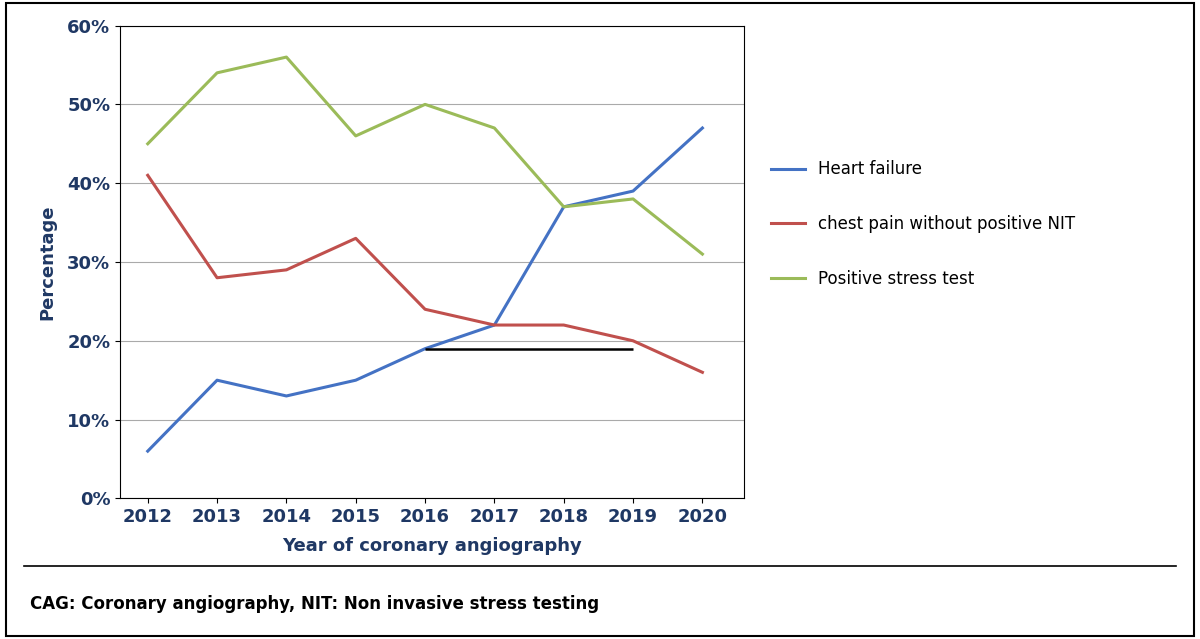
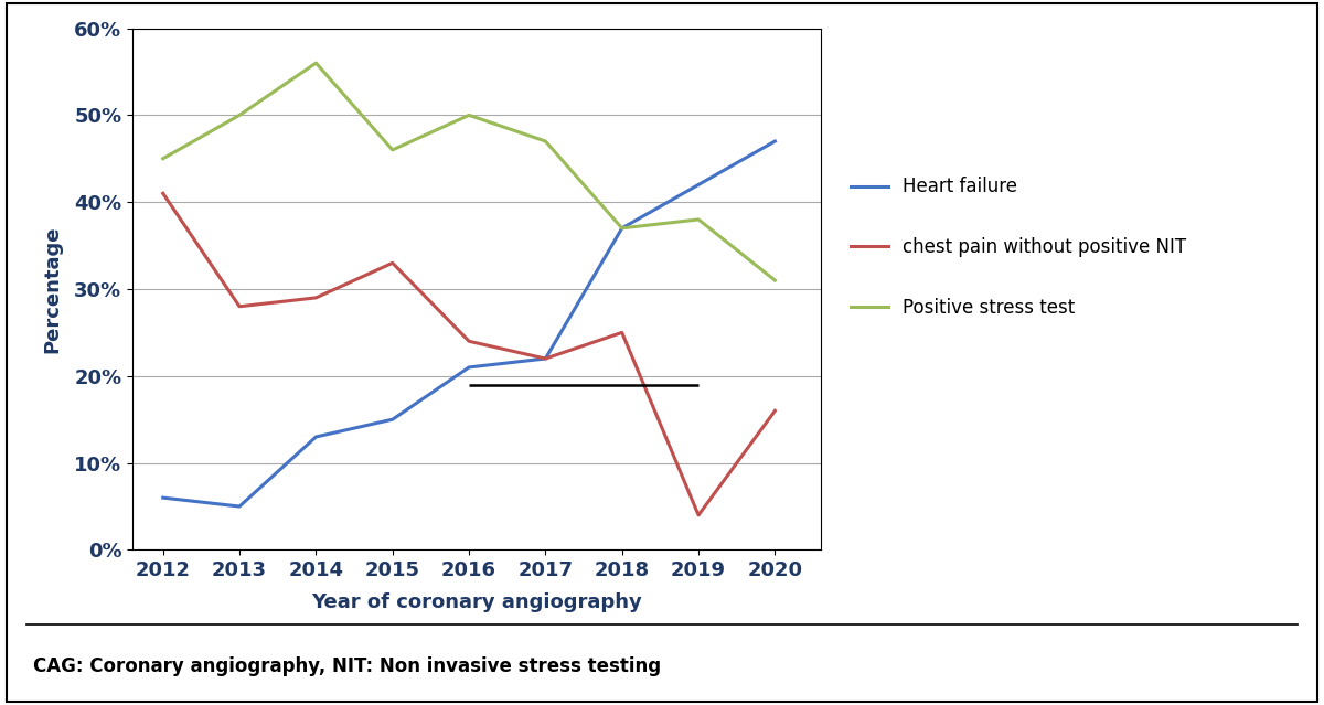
Heart failure/2013: 15% -> 5%
Positive stress test/2013: 54% -> 50%
Heart failure/2016: 19% -> 21%
chest pain without positive NIT/2018: 22% -> 25%
Heart failure/2019: 39% -> 42%
chest pain without positive NIT/2019: 20% -> 4%
